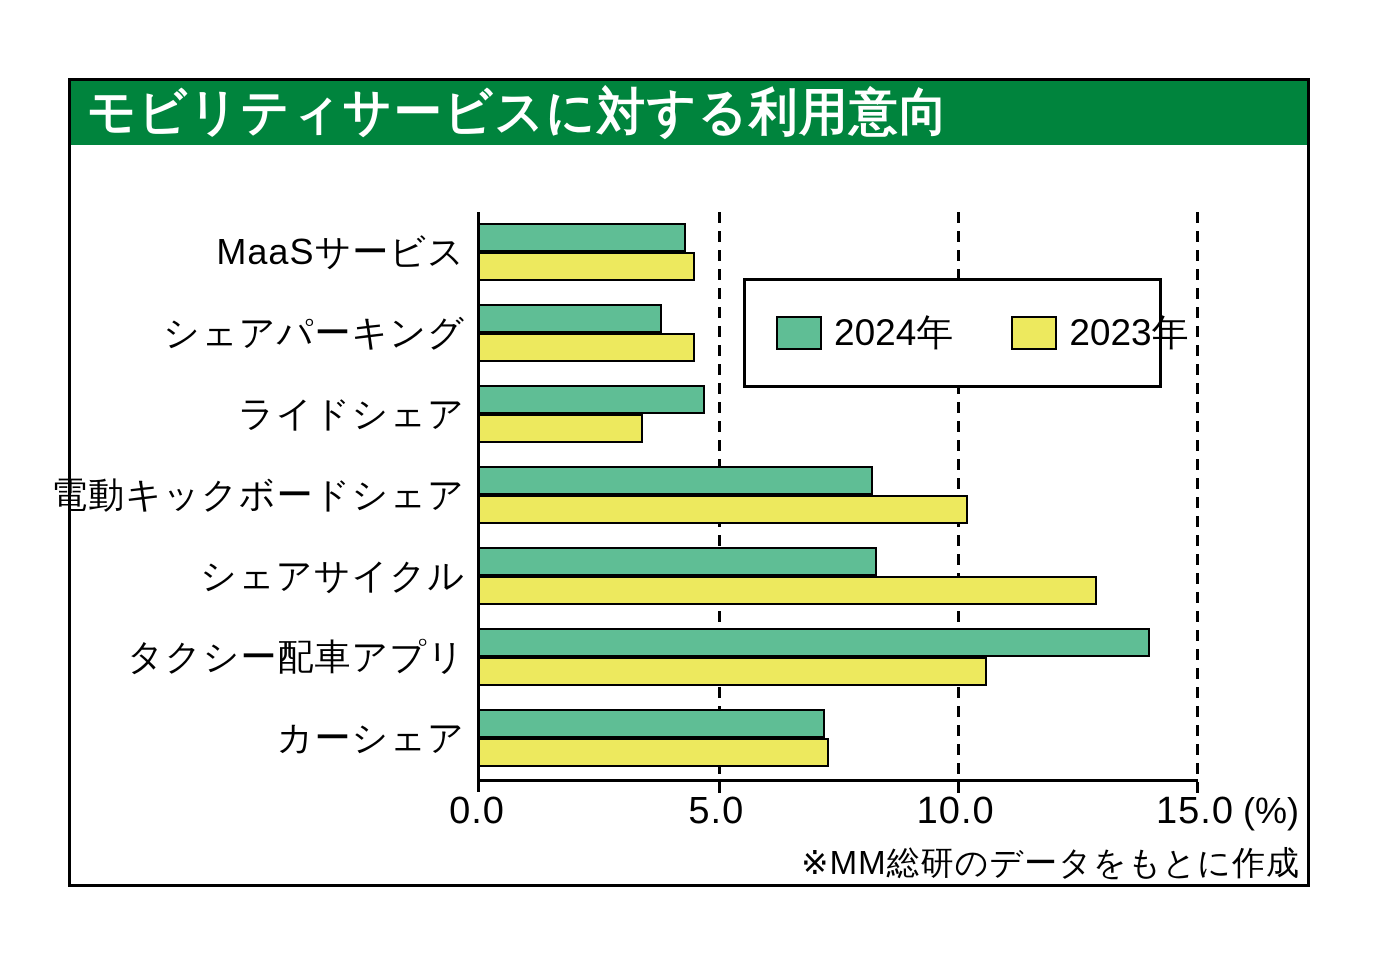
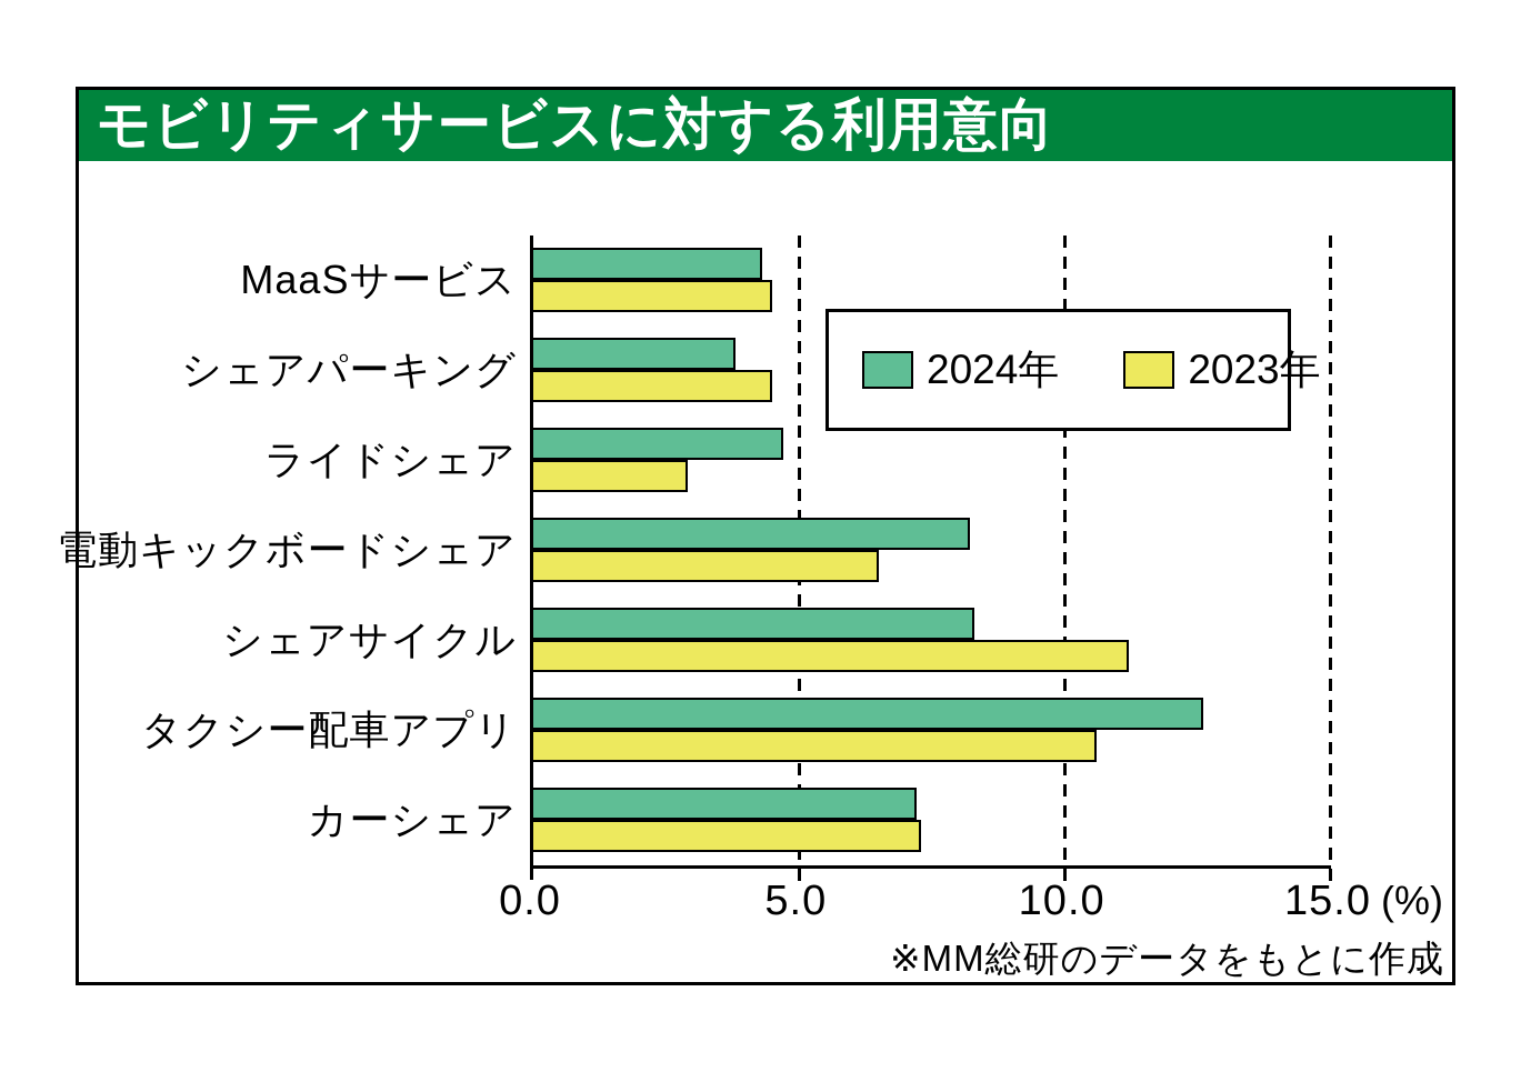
2023年/ライドシェア: 3.4 -> 2.9
2023年/電動キックボードシェア: 10.2 -> 6.5
2023年/シェアサイクル: 12.9 -> 11.2
2024年/タクシー配車アプリ: 14.0 -> 12.6
